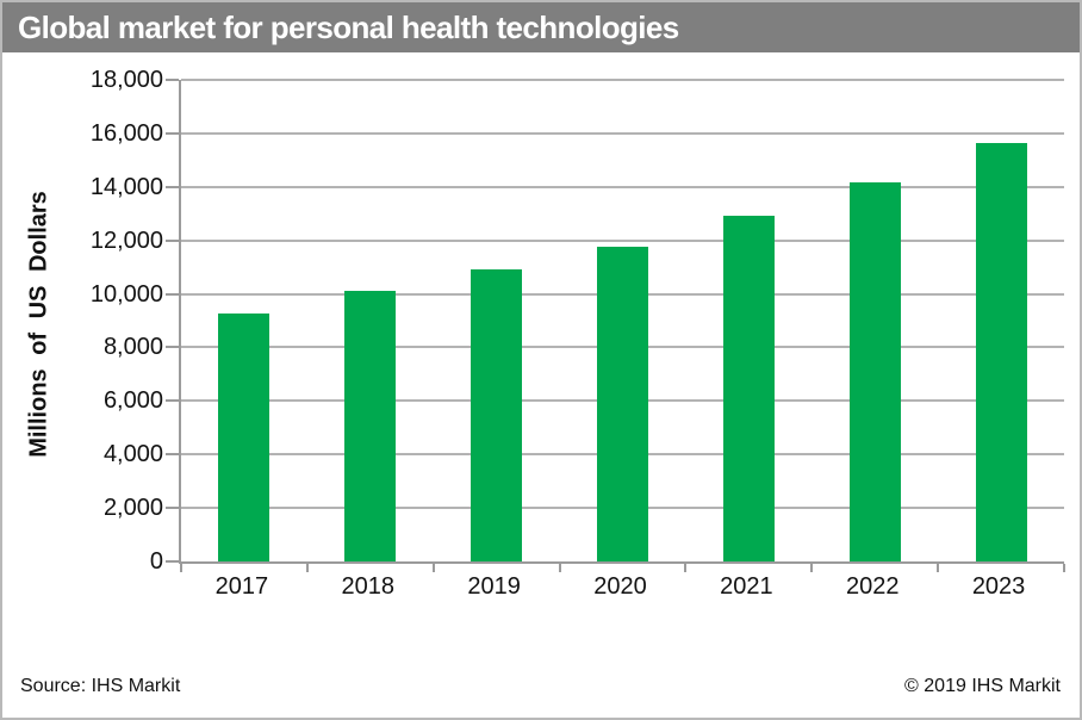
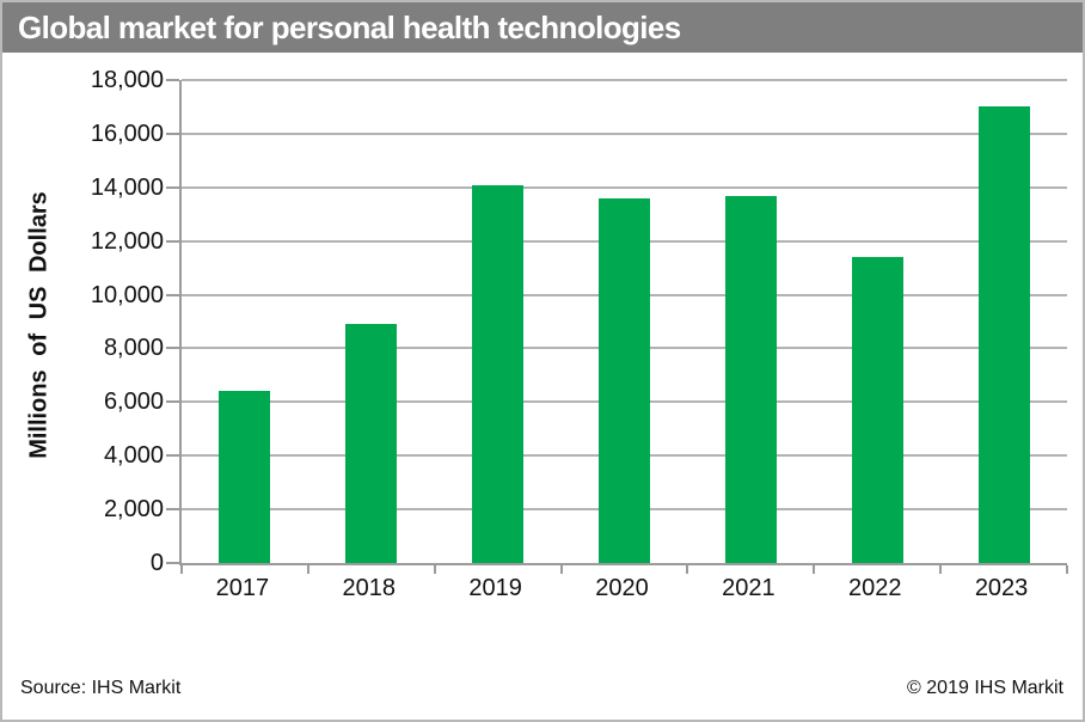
2017: 9200 -> 6400
2018: 10100 -> 8900
2019: 10900 -> 14100
2020: 11800 -> 13600
2021: 12900 -> 13700
2022: 14200 -> 11400
2023: 15600 -> 17000
